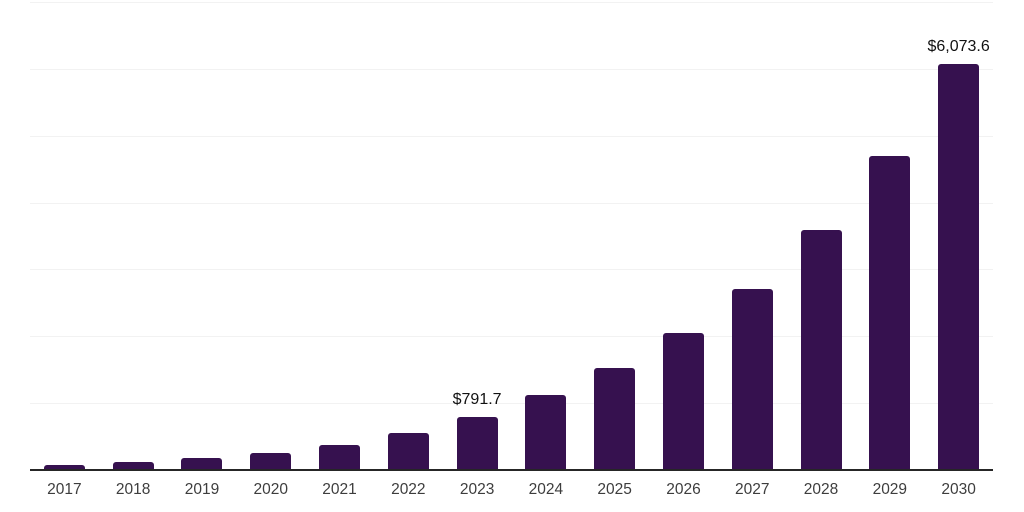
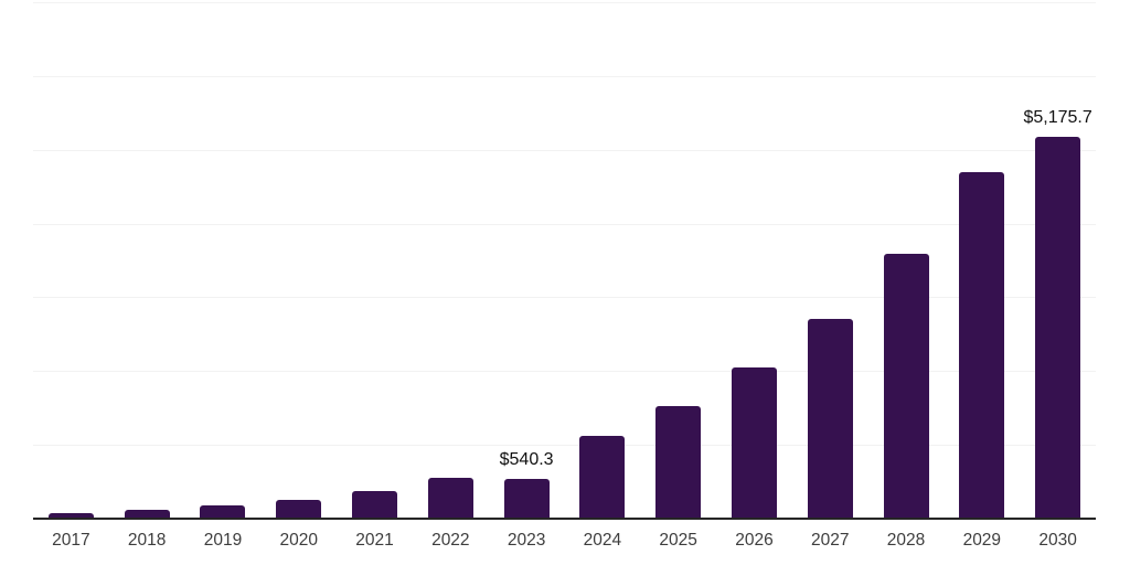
2023: $791.7 -> $540.3
2030: $6,073.6 -> $5,175.7
